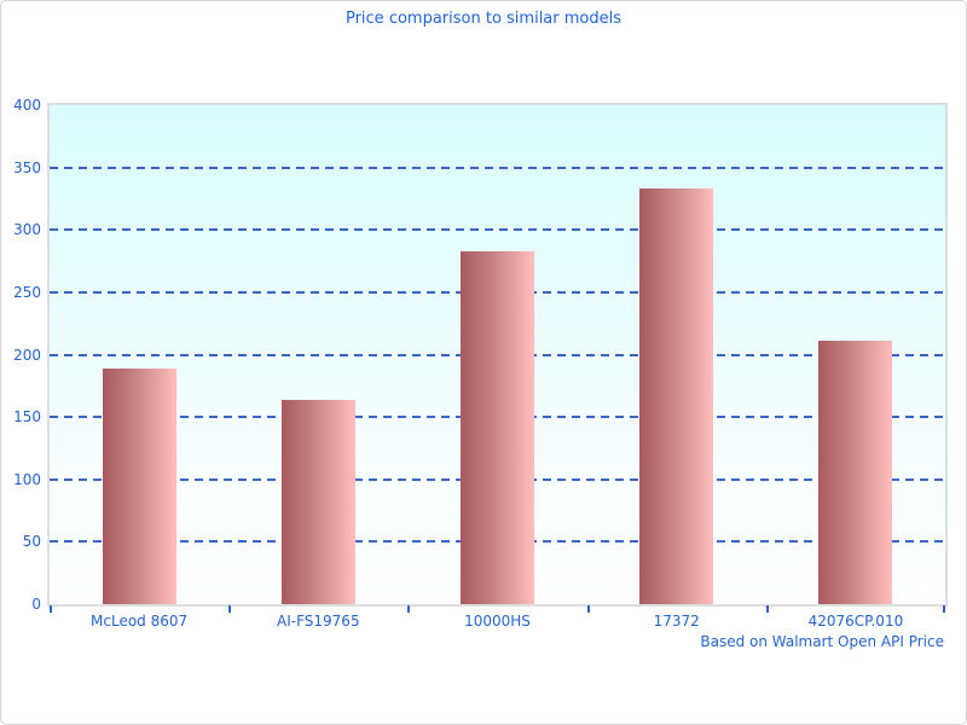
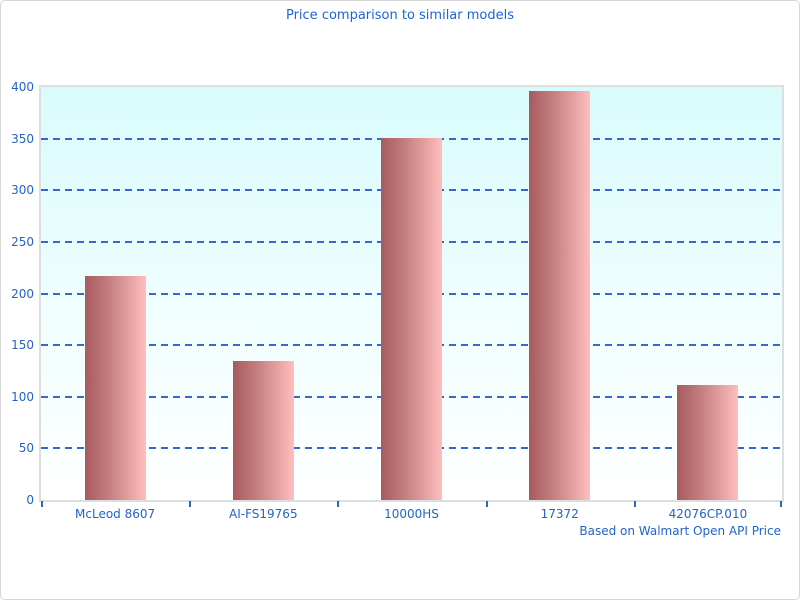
McLeod 8607: 189 -> 217
AI-FS19765: 164 -> 135
10000HS: 283 -> 351
17372: 333 -> 396
42076CP.010: 211 -> 111
